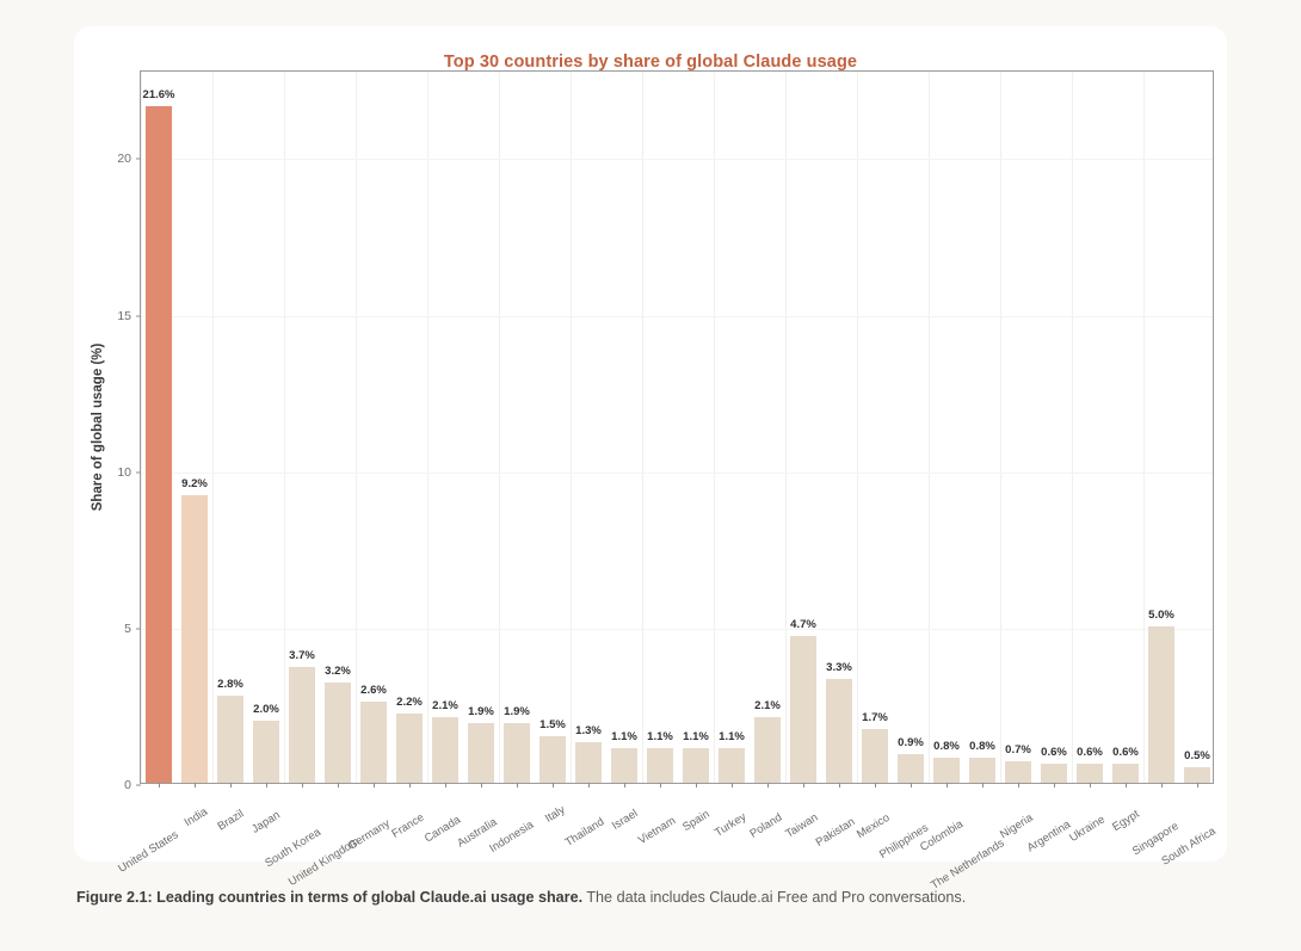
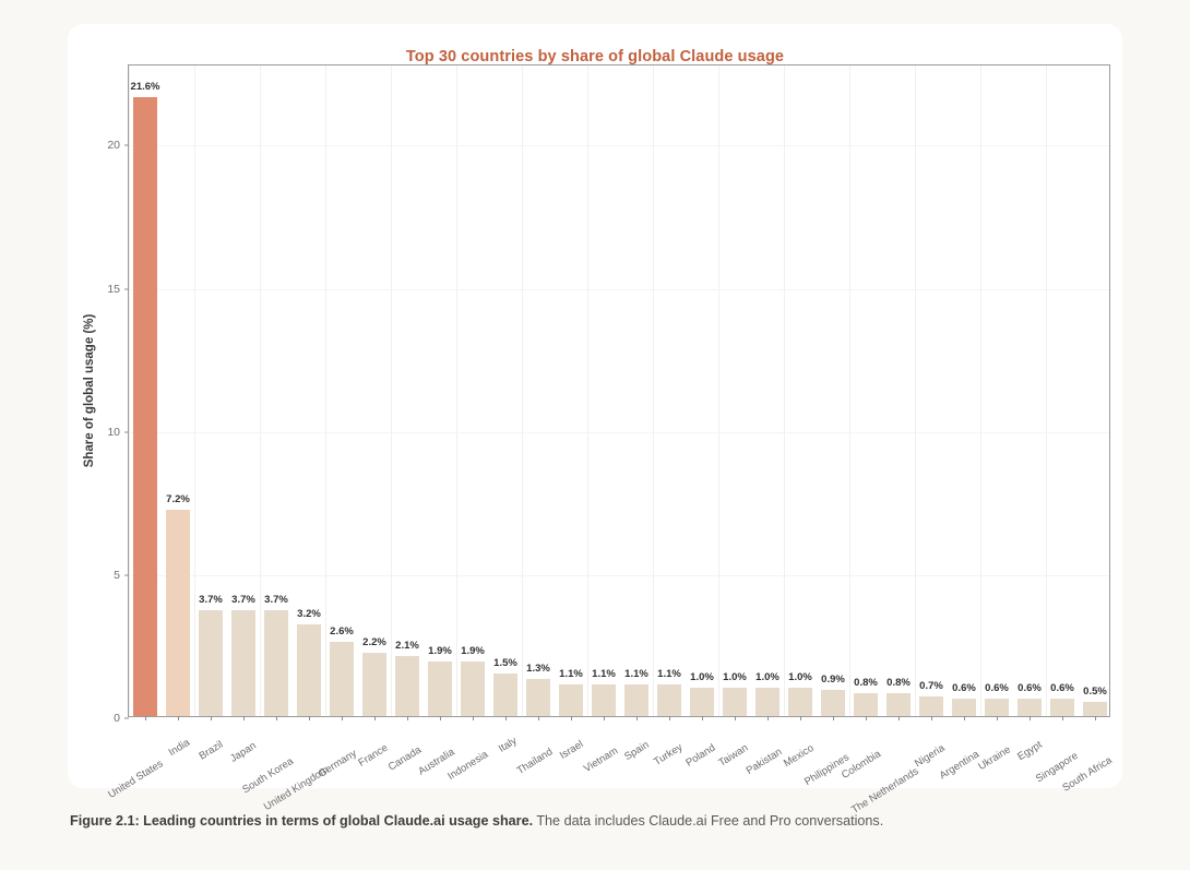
India: 9.2% -> 7.2%
Brazil: 2.8% -> 3.7%
Japan: 2.0% -> 3.7%
Poland: 2.1% -> 1.0%
Taiwan: 4.7% -> 1.0%
Pakistan: 3.3% -> 1.0%
Mexico: 1.7% -> 1.0%
Singapore: 5.0% -> 0.6%
